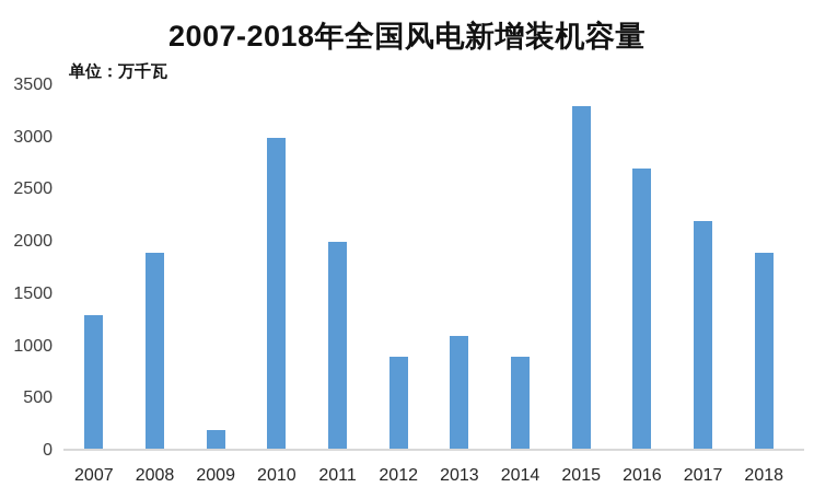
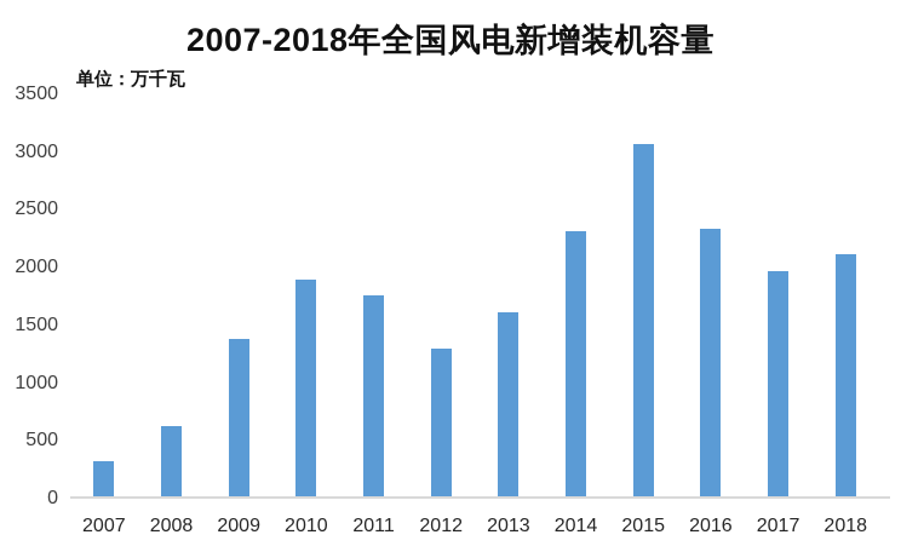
2007: 1300 -> 300
2008: 1900 -> 600
2009: 200 -> 1400
2010: 3000 -> 1900
2011: 2000 -> 1800
2012: 900 -> 1300
2013: 1100 -> 1600
2014: 900 -> 2300
2015: 3300 -> 3100
2016: 2700 -> 2300
2017: 2200 -> 2000
2018: 1900 -> 2100
